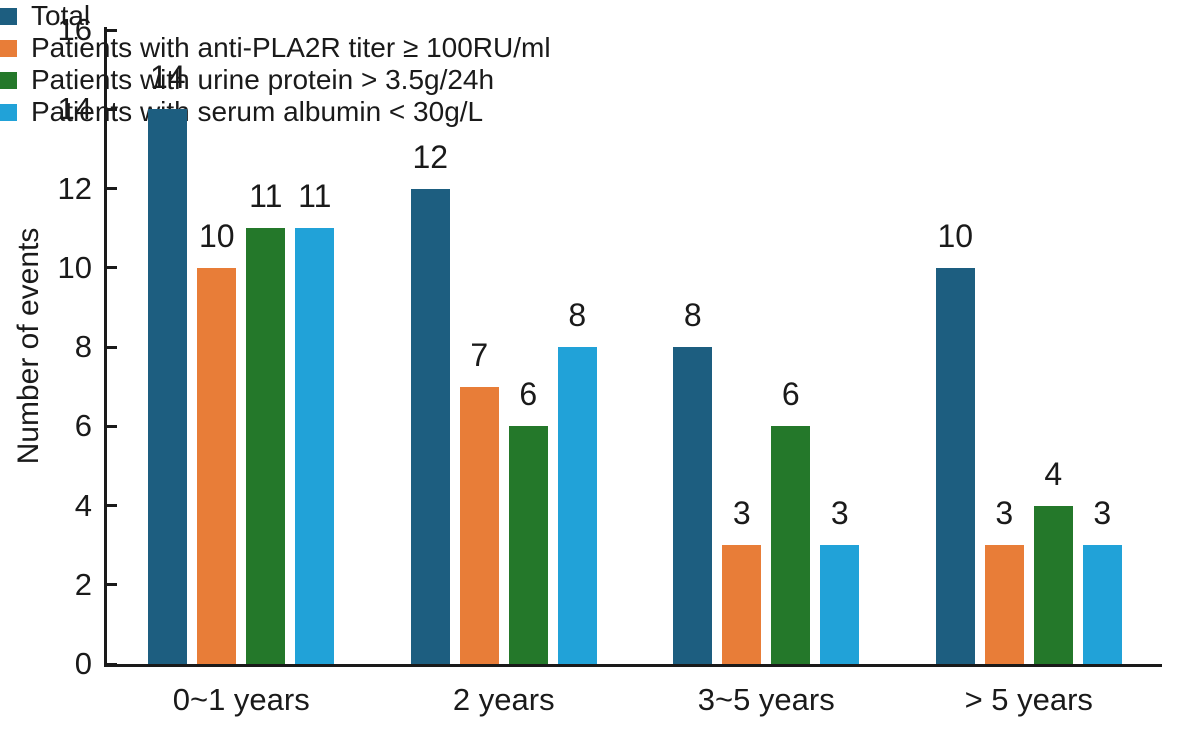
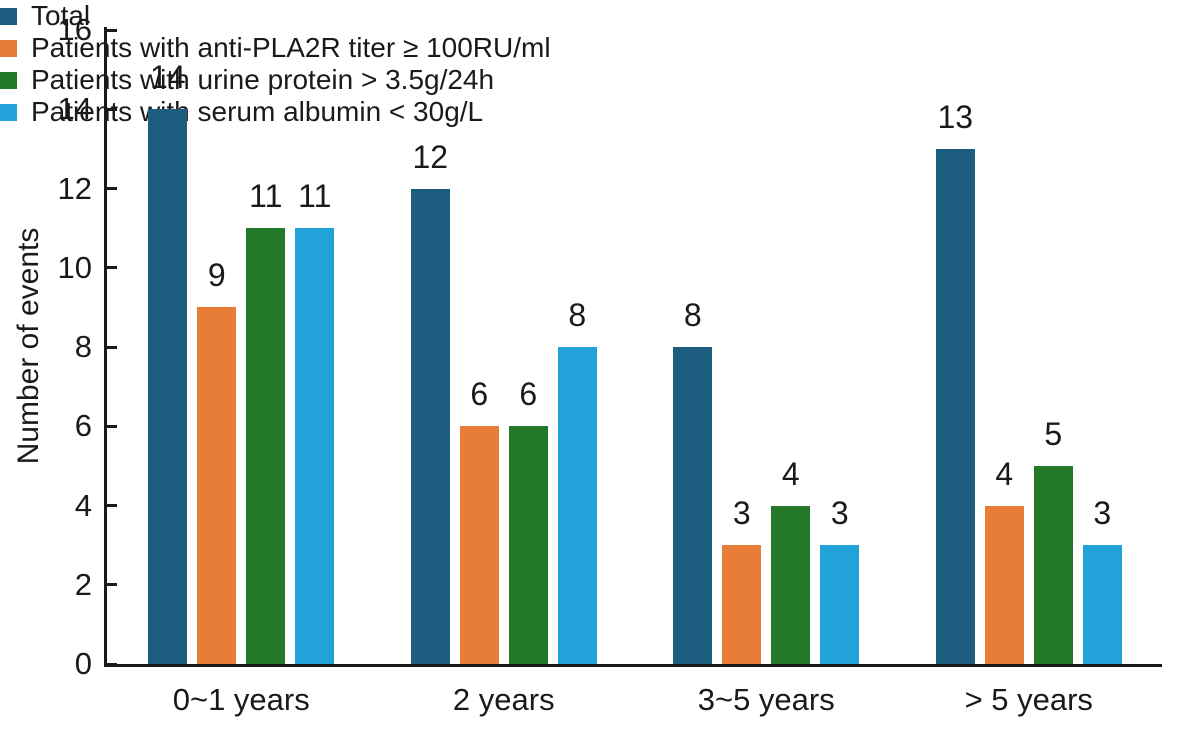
Patients with anti-PLA2R titer ≥ 100RU/ml/0~1 years: 10 -> 9
Patients with anti-PLA2R titer ≥ 100RU/ml/2 years: 7 -> 6
Patients with urine protein > 3.5g/24h/3~5 years: 6 -> 4
Total/> 5 years: 10 -> 13
Patients with anti-PLA2R titer ≥ 100RU/ml/> 5 years: 3 -> 4
Patients with urine protein > 3.5g/24h/> 5 years: 4 -> 5
